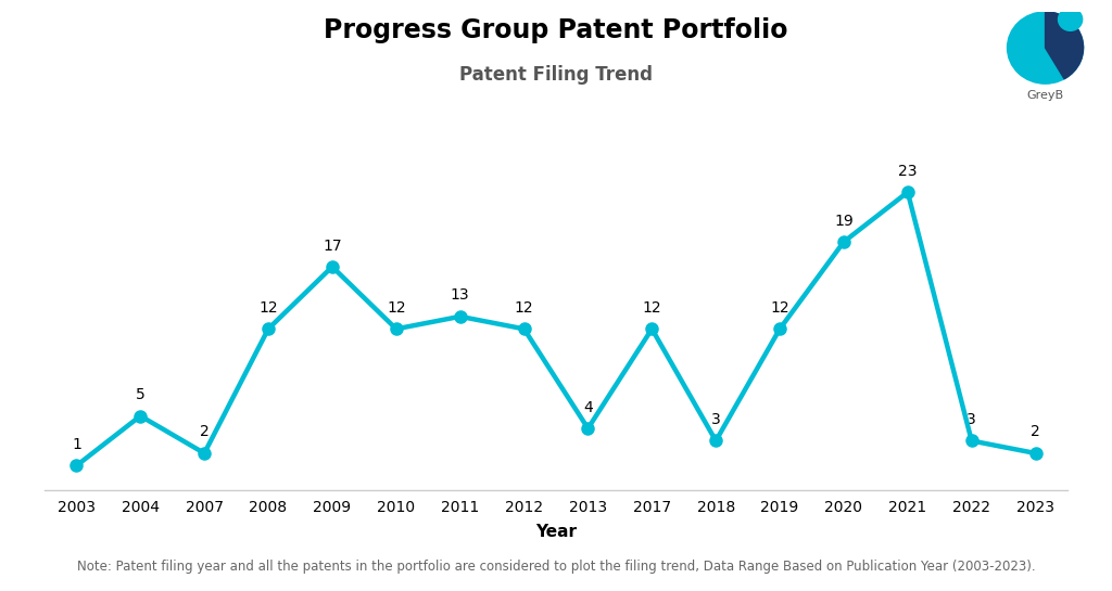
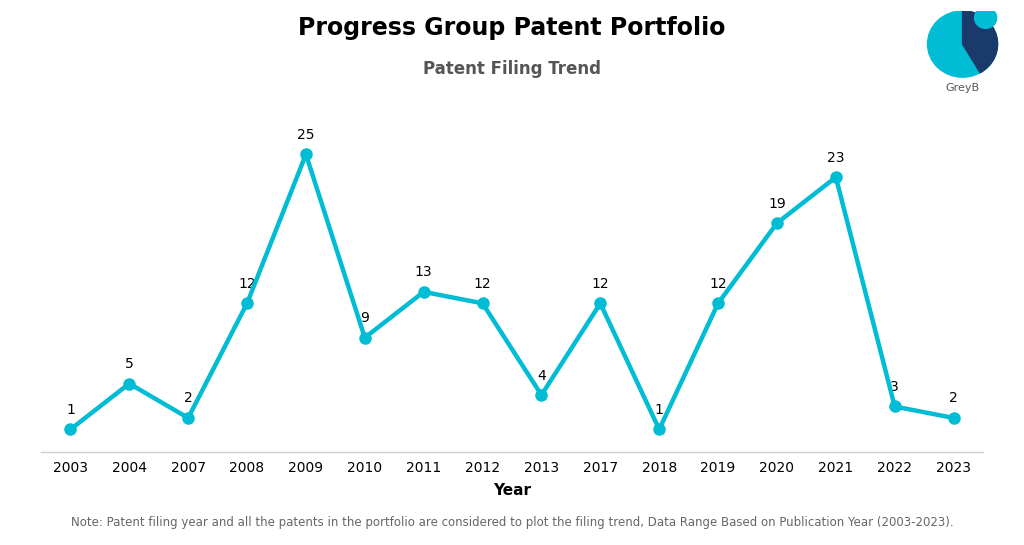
2009: 17 -> 25
2010: 12 -> 9
2018: 3 -> 1
